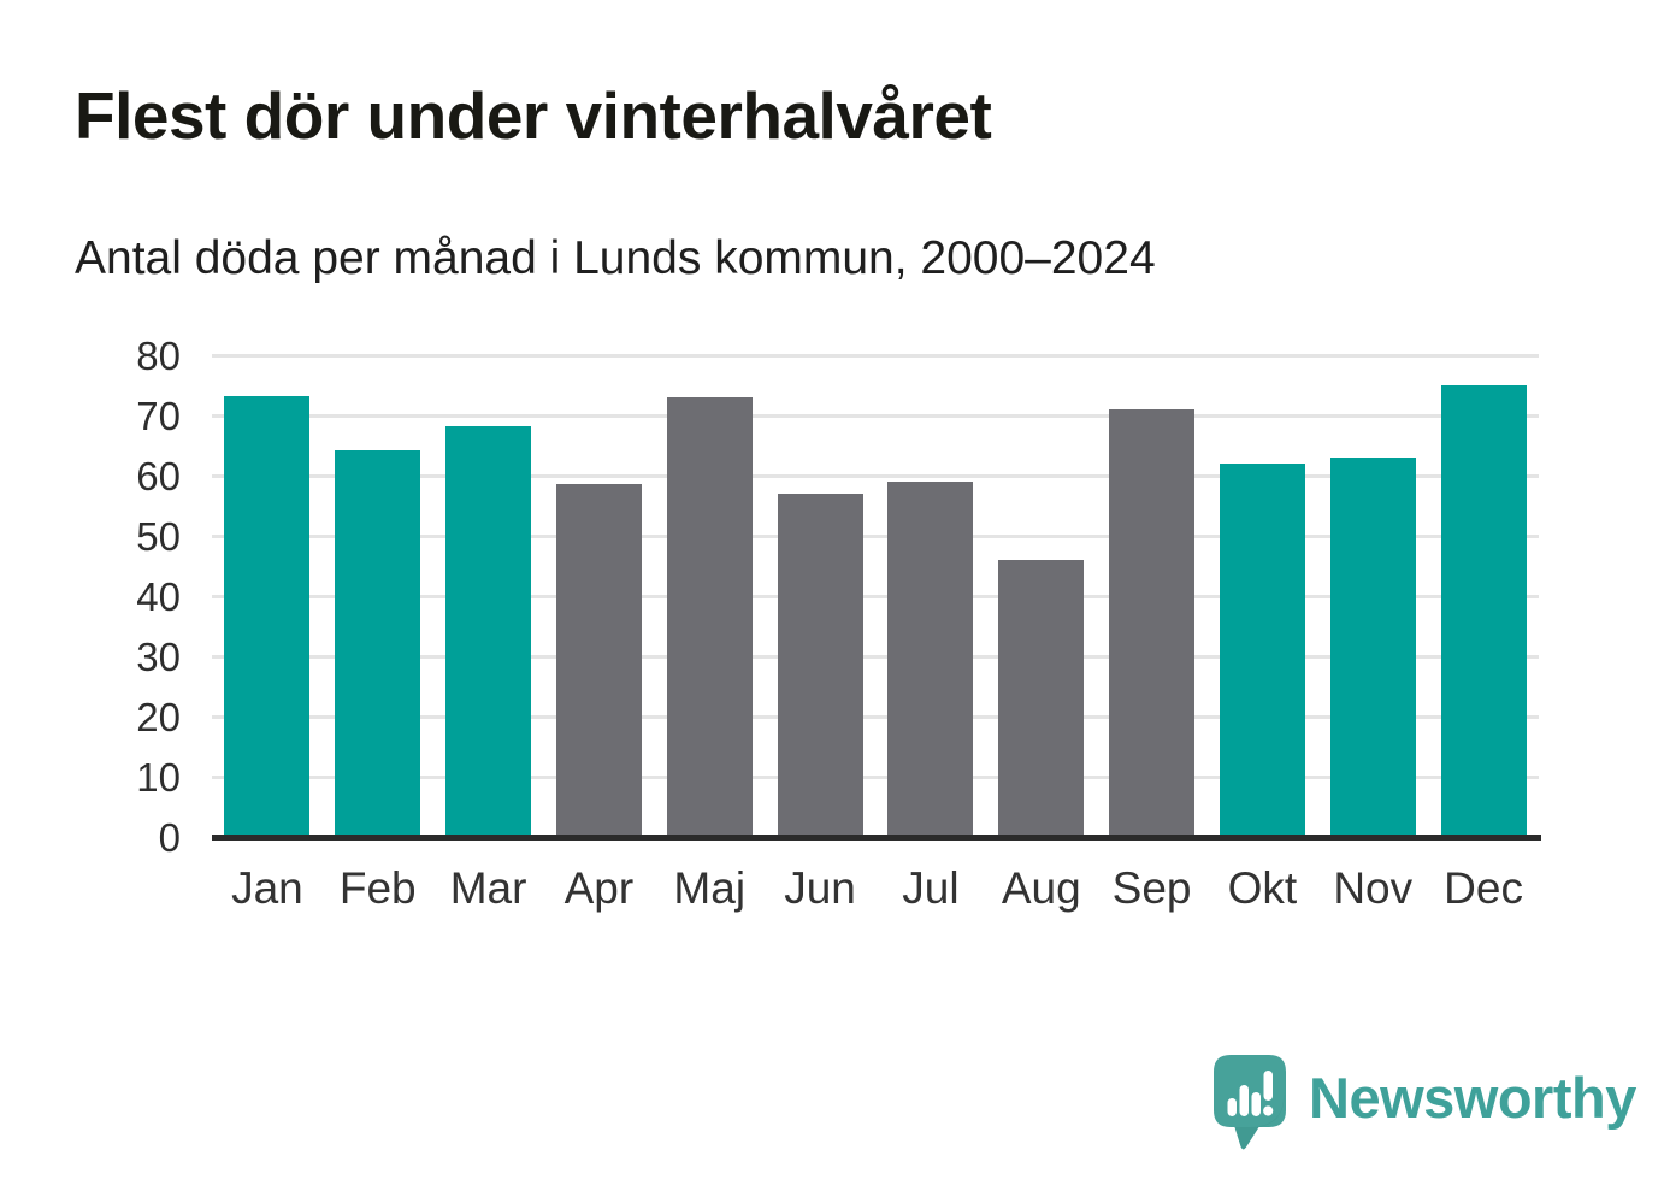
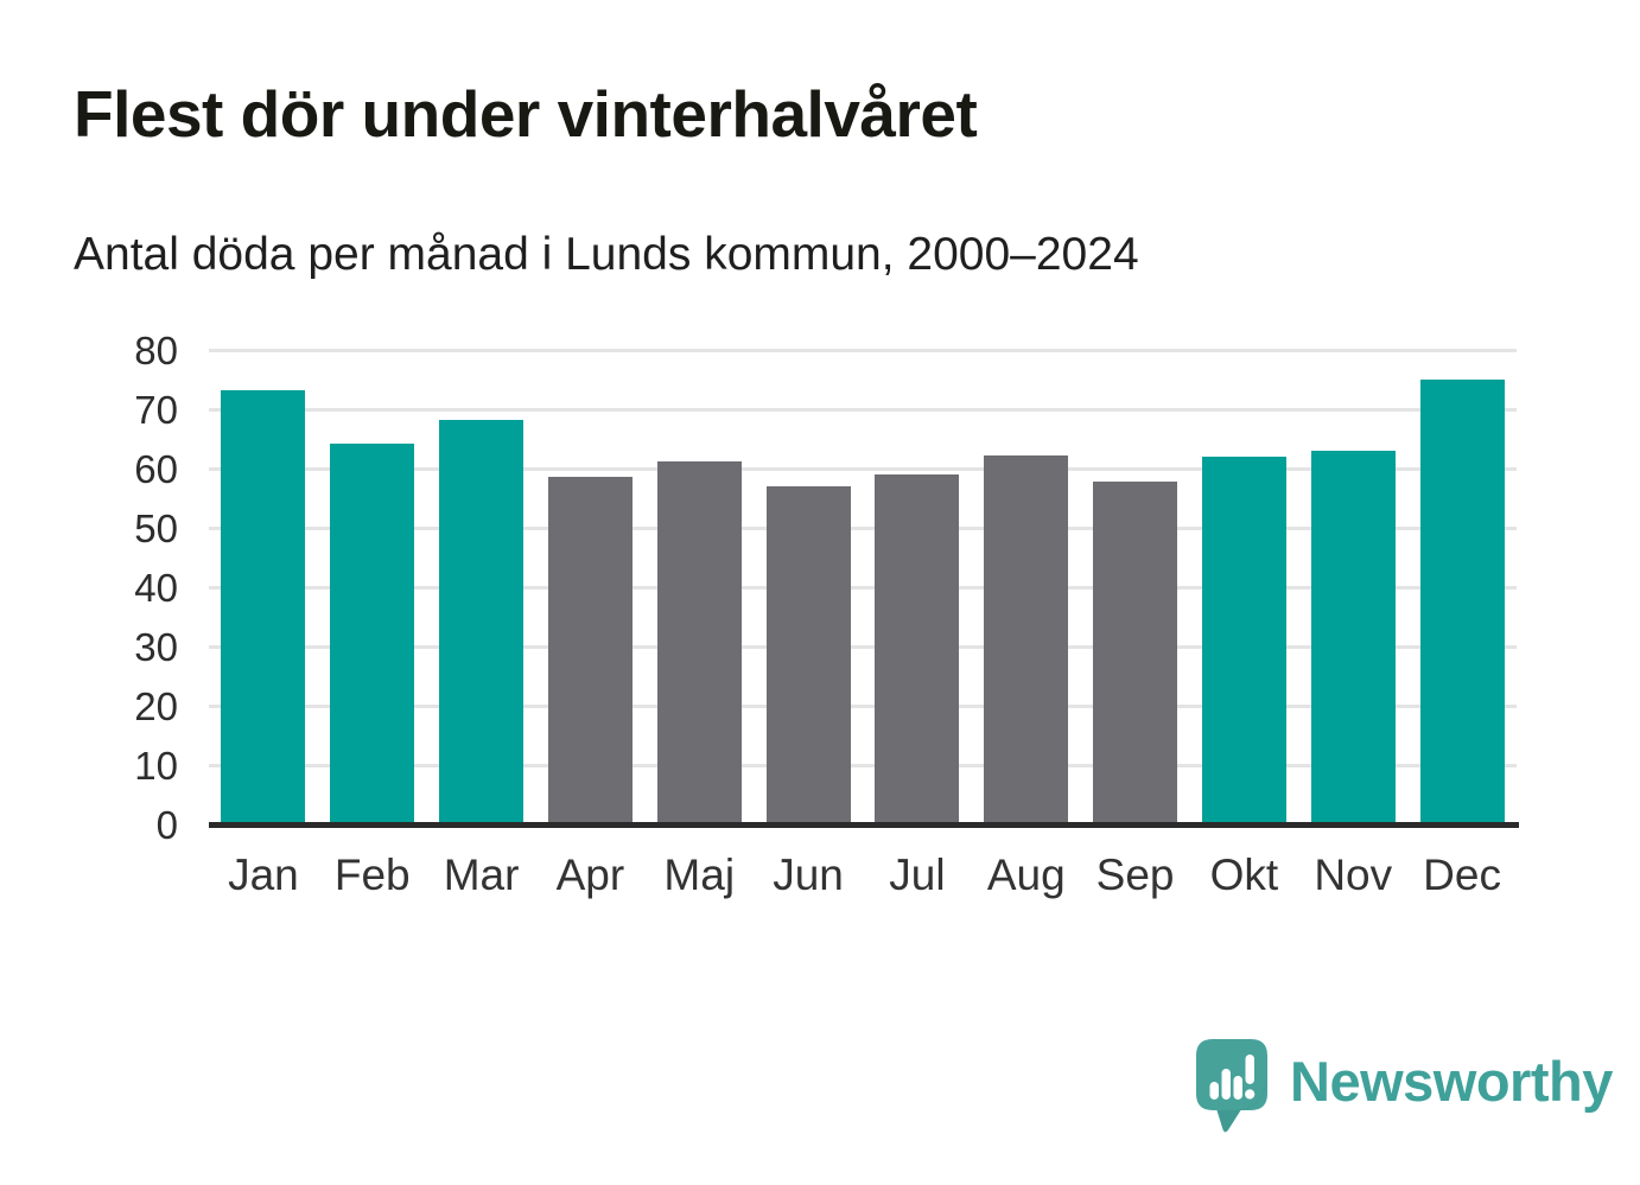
Maj: 73 -> 61
Aug: 46 -> 62
Sep: 71 -> 58
